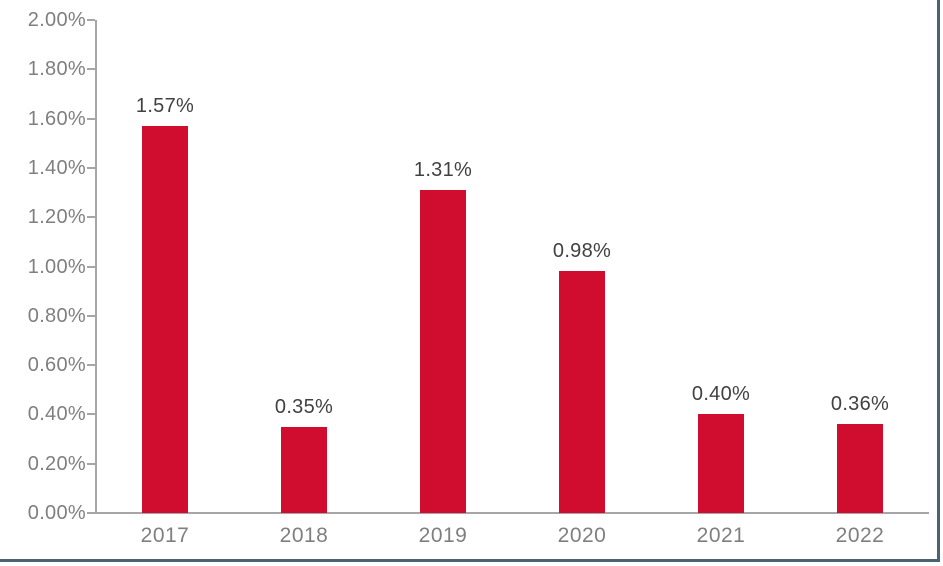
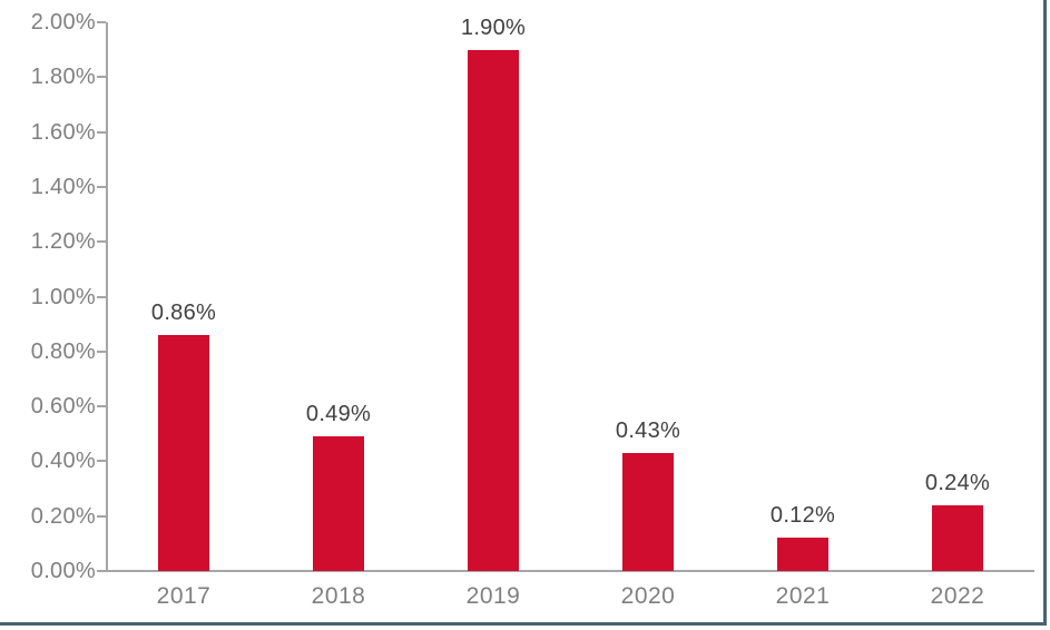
2017: 1.57% -> 0.86%
2018: 0.35% -> 0.49%
2019: 1.31% -> 1.90%
2020: 0.98% -> 0.43%
2021: 0.40% -> 0.12%
2022: 0.36% -> 0.24%
